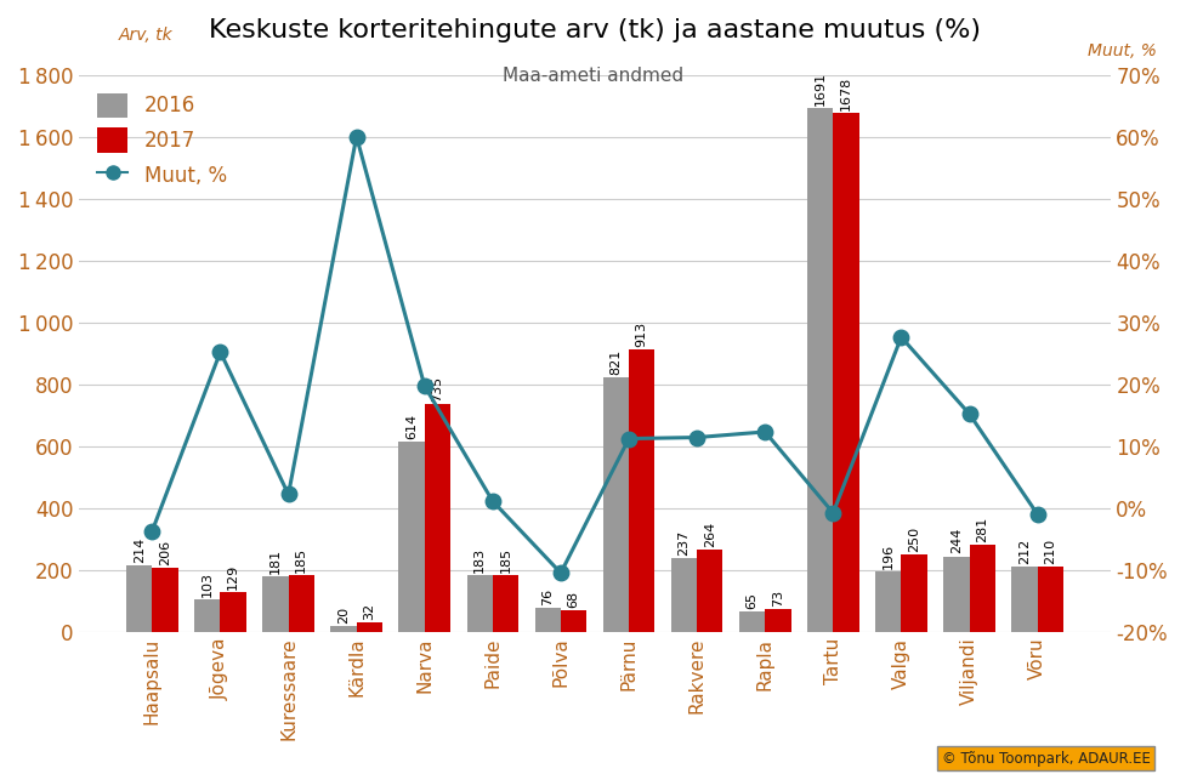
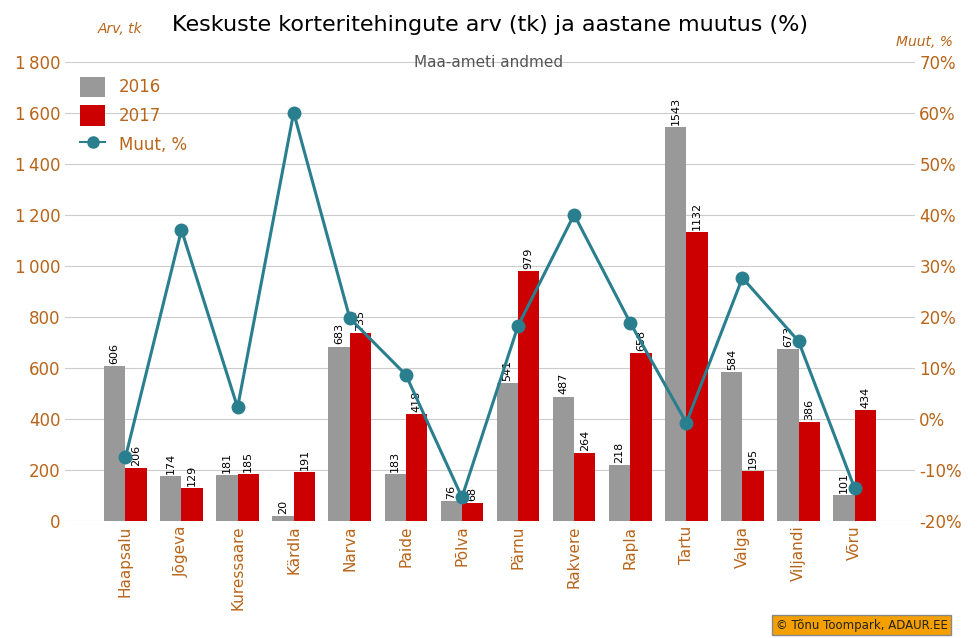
2016/Haapsalu: 214 -> 606
Muut, %/Haapsalu: -3.7% -> -7.6%
2016/Jõgeva: 103 -> 174
Muut, %/Jõgeva: 25.2% -> 37.0%
2017/Kärdla: 32 -> 191
2016/Narva: 614 -> 683
Muut, %/Paide: 1.1% -> 8.6%
2017/Paide: 185 -> 418
Muut, %/Põlva: -10.5% -> -15.4%
2016/Pärnu: 821 -> 541
Muut, %/Pärnu: 11.2% -> 18.2%
2017/Pärnu: 913 -> 979
2016/Rakvere: 237 -> 487
Muut, %/Rakvere: 11.4% -> 40.0%
2016/Rapla: 65 -> 218
Muut, %/Rapla: 12.3% -> 18.8%
2017/Rapla: 73 -> 658
2016/Tartu: 1691 -> 1543
2017/Tartu: 1678 -> 1132
2016/Valga: 196 -> 584
2017/Valga: 250 -> 195
2016/Viljandi: 244 -> 673
2017/Viljandi: 281 -> 386
2016/Võru: 212 -> 101
Muut, %/Võru: -1.0% -> -13.6%
2017/Võru: 210 -> 434
